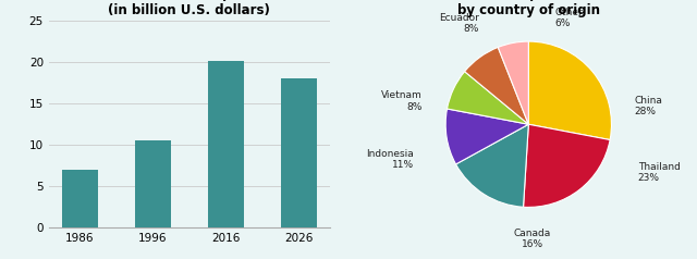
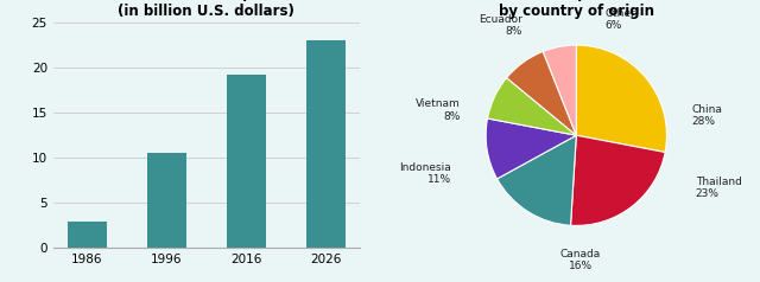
1986: 7.0 -> 3.0
2016: 20.2 -> 19.2
2026: 18.0 -> 23.0
